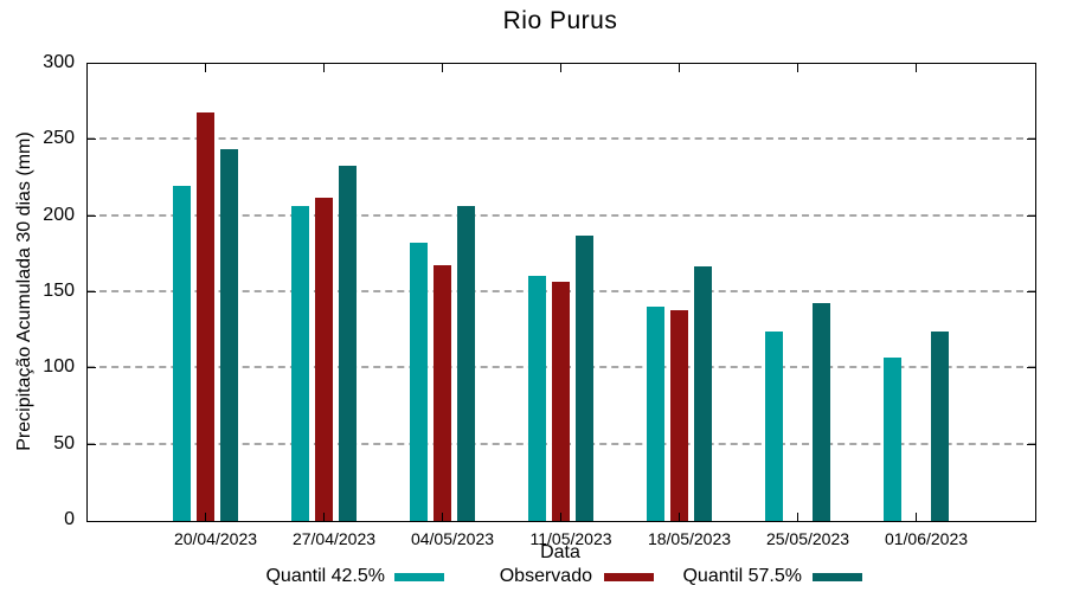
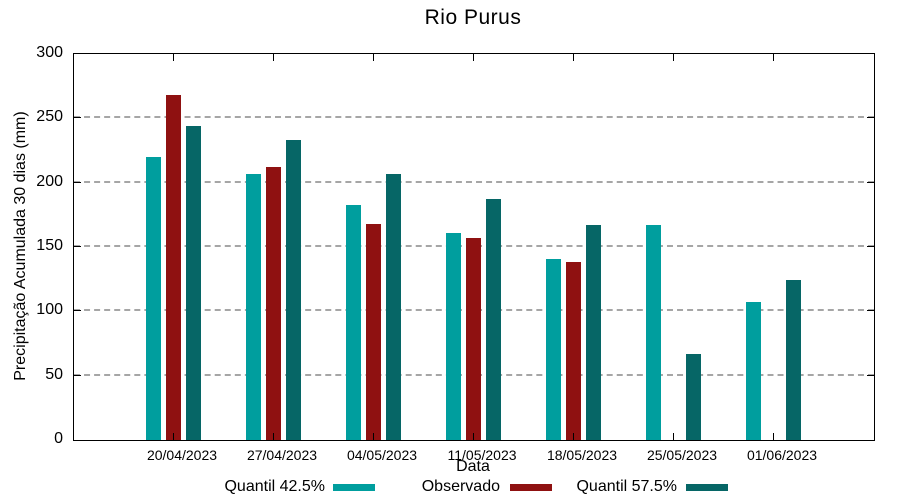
Quantil 42.5%/25/05/2023: 124 -> 167
Quantil 57.5%/25/05/2023: 143 -> 67
